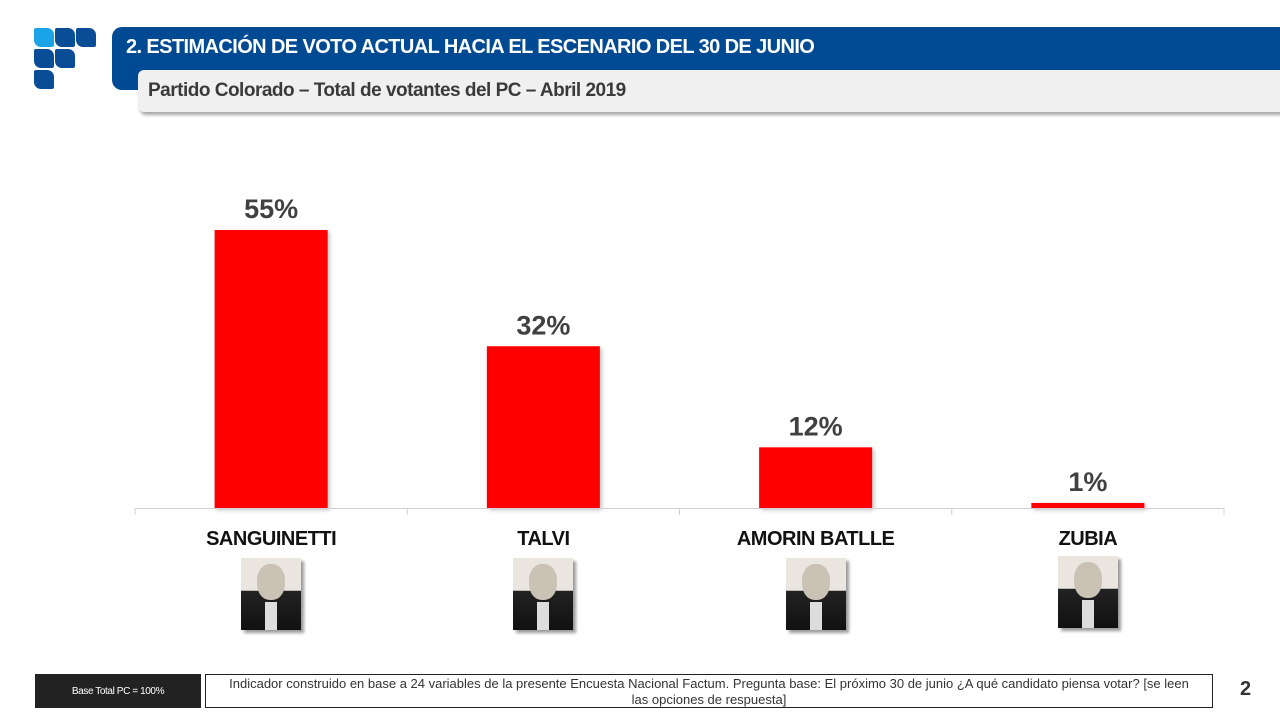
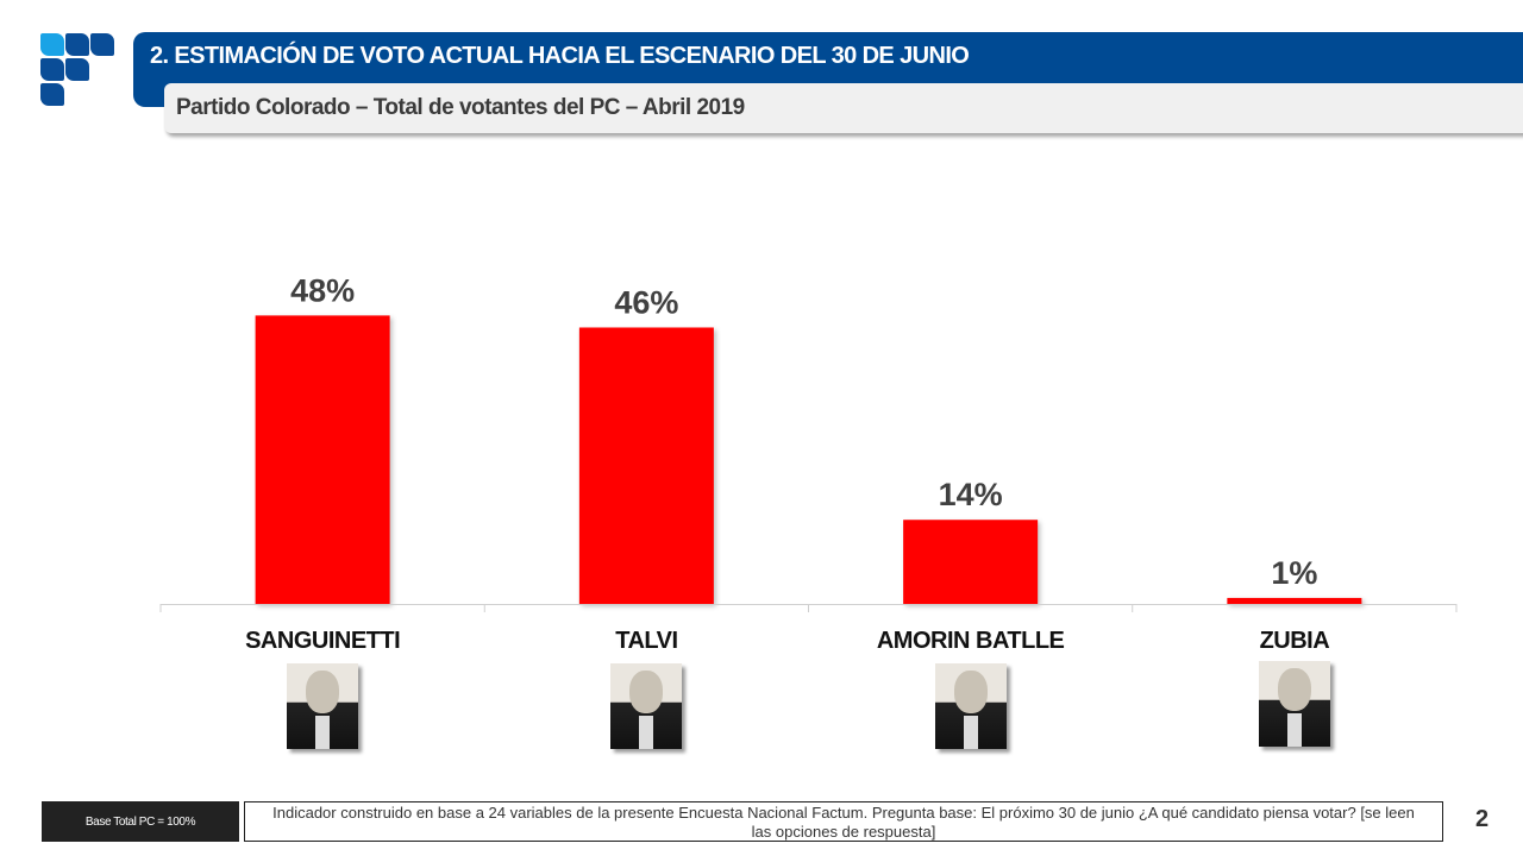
SANGUINETTI: 55% -> 48%
TALVI: 32% -> 46%
AMORIN BATLLE: 12% -> 14%
